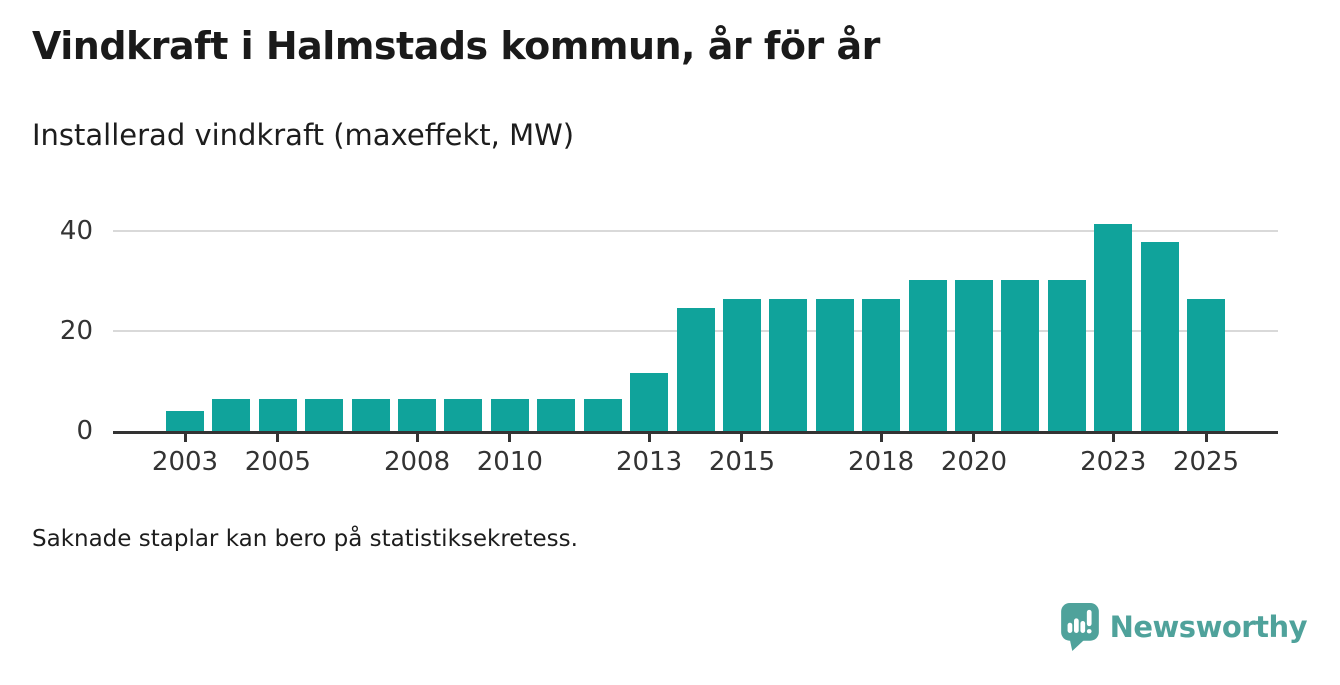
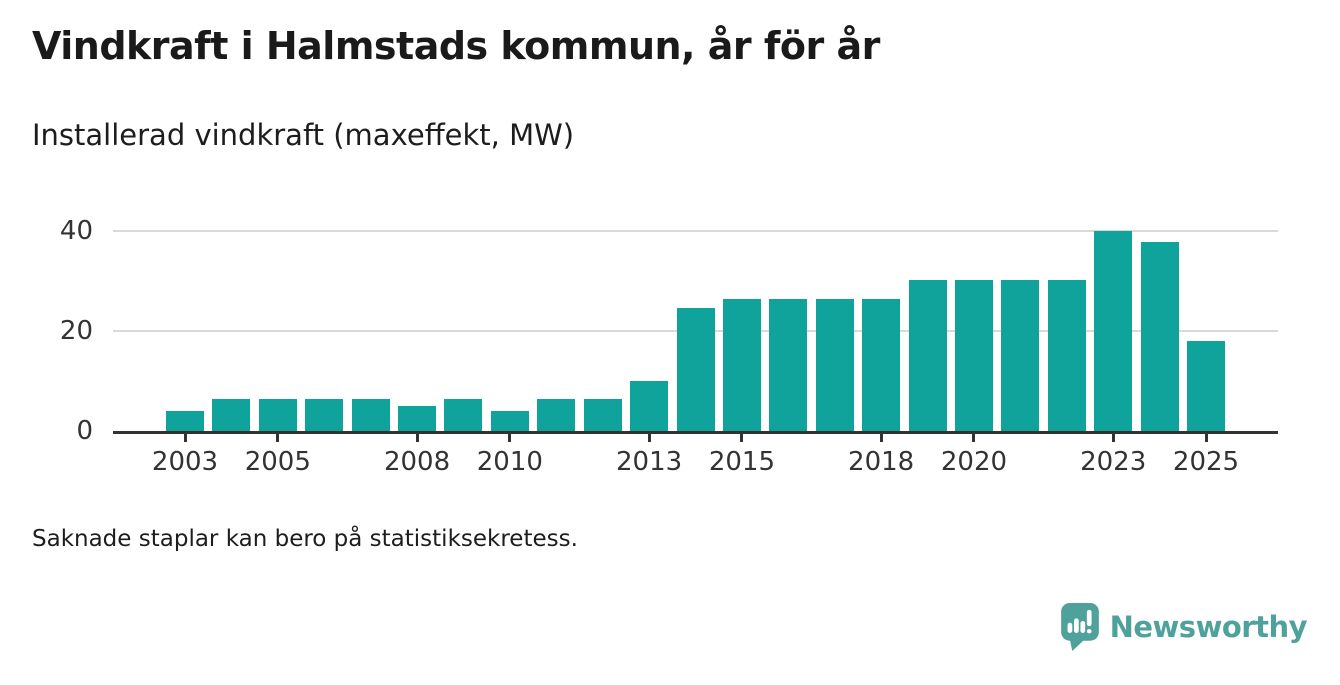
2008: 6 -> 5
2010: 6 -> 4
2013: 12 -> 10
2023: 42 -> 40
2025: 26 -> 18
